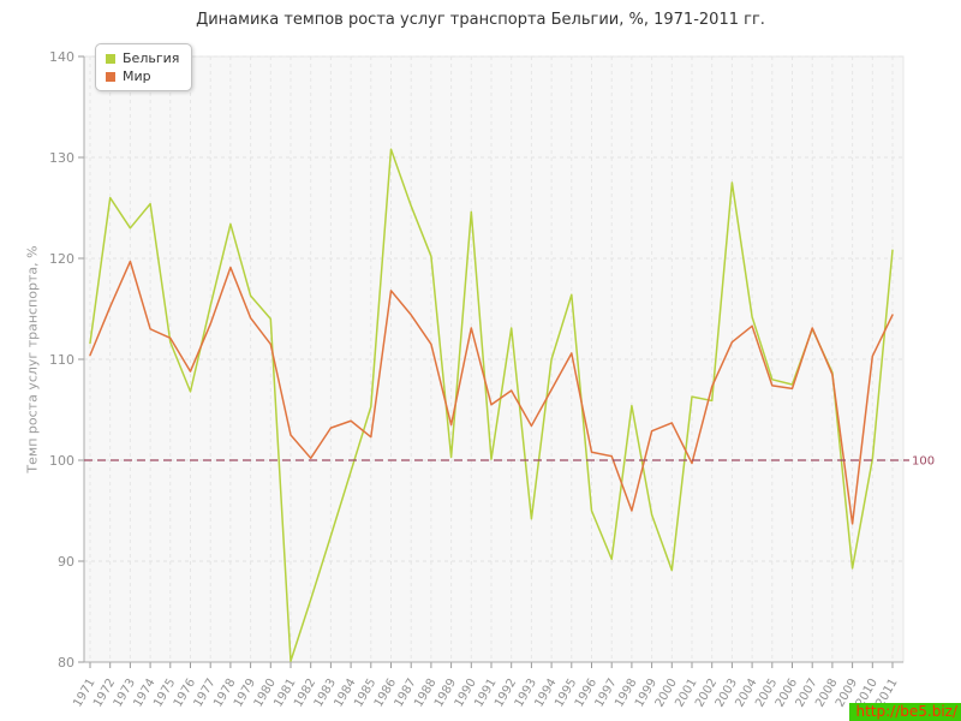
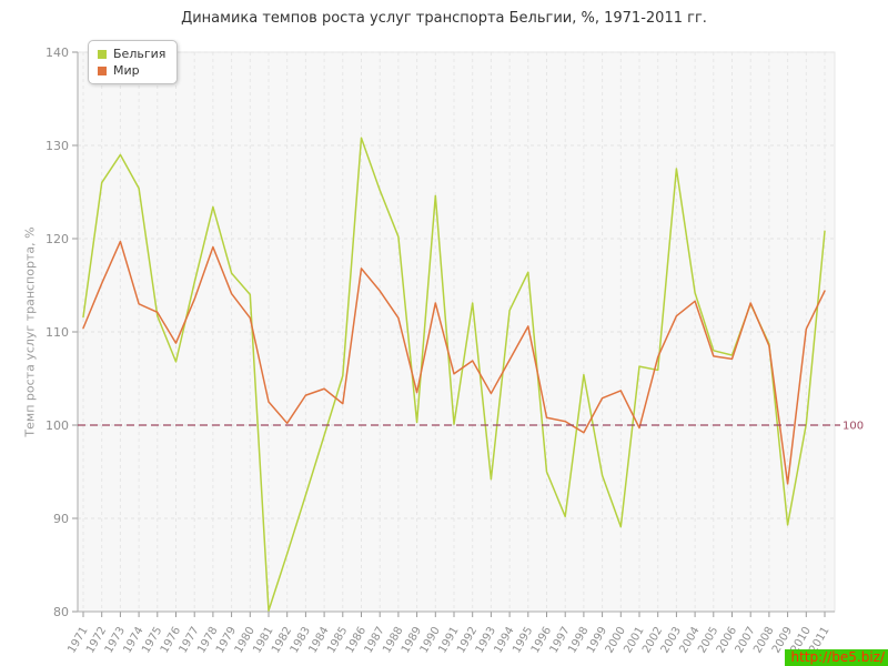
Бельгия/1973: 123 -> 129
Бельгия/1994: 110 -> 112
Мир/1998: 95 -> 99
